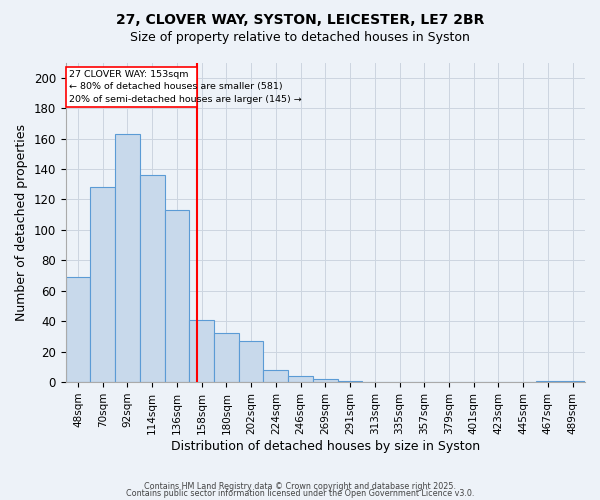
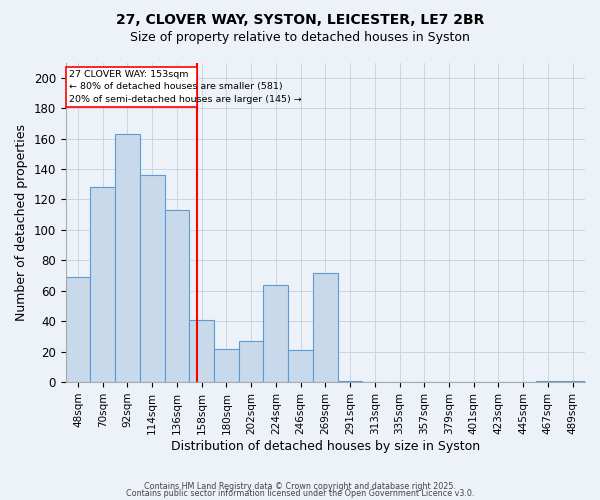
180sqm: 32 -> 22
224sqm: 8 -> 64
246sqm: 4 -> 21
269sqm: 2 -> 72
